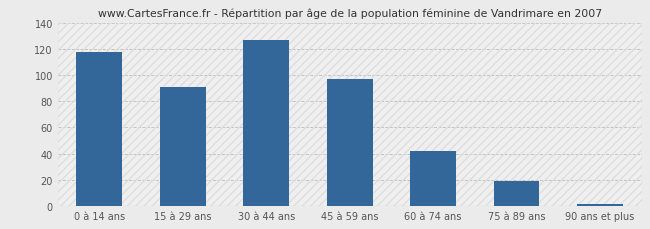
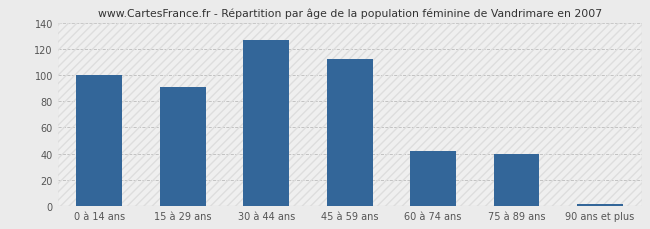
0 à 14 ans: 118 -> 100
45 à 59 ans: 97 -> 112
75 à 89 ans: 19 -> 40
